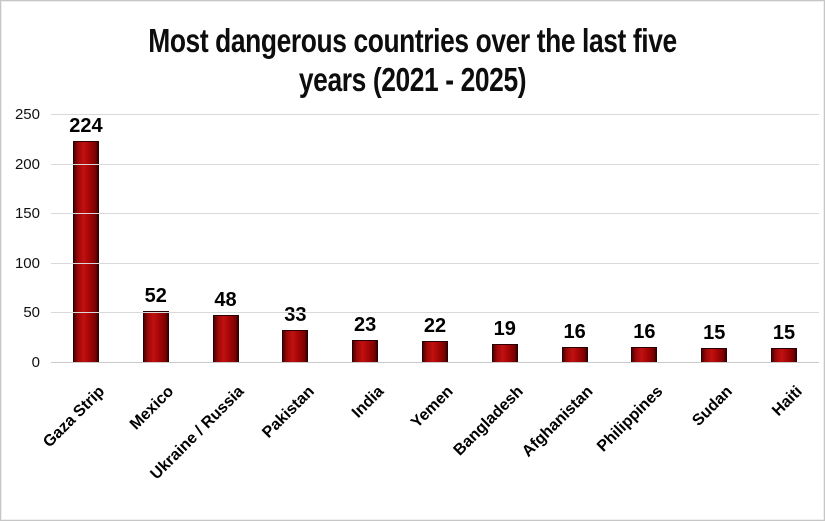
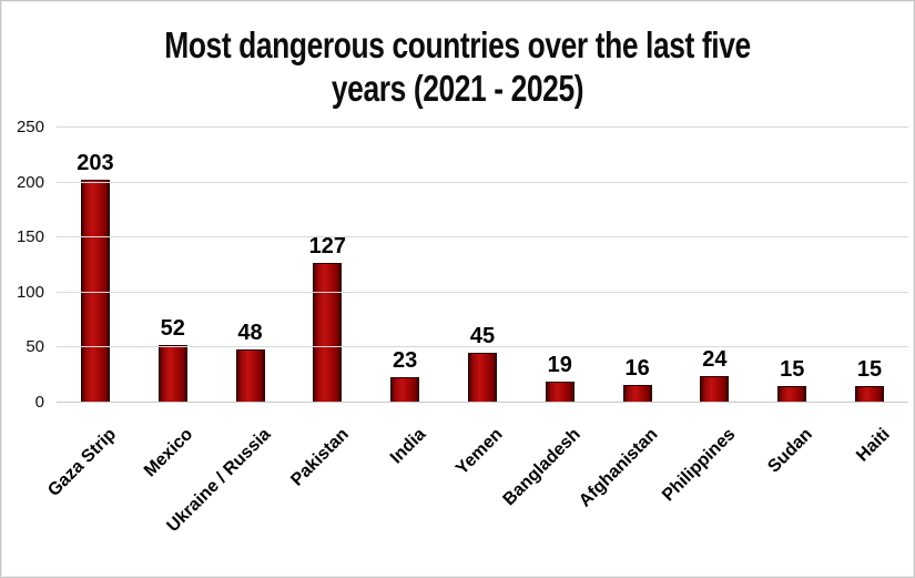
Gaza Strip: 224 -> 203
Pakistan: 33 -> 127
Yemen: 22 -> 45
Philippines: 16 -> 24
